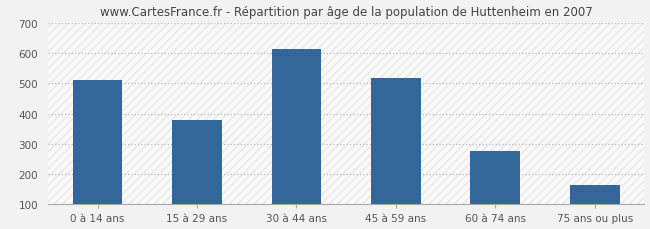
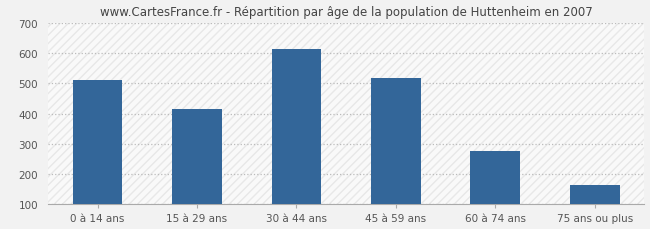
15 à 29 ans: 380 -> 415
